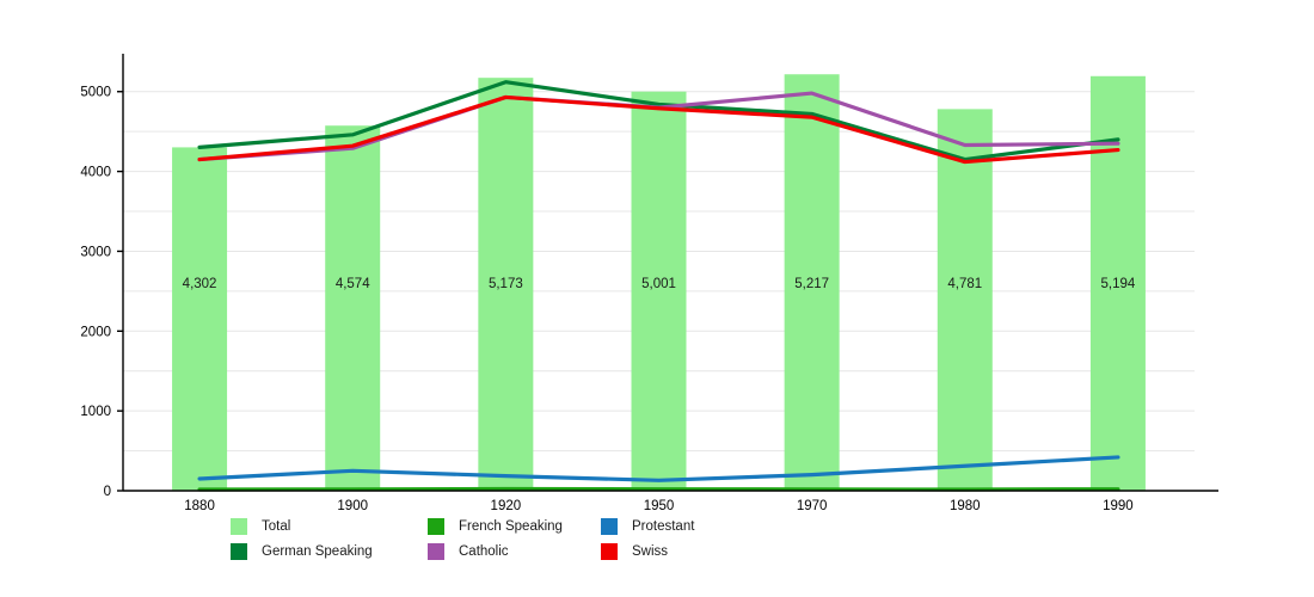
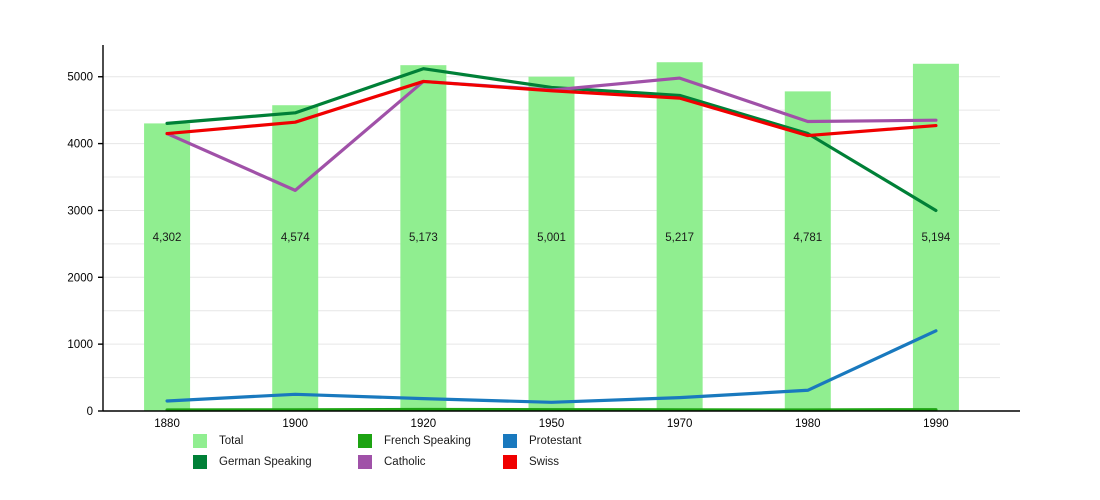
Catholic/1900: 4300 -> 3300
German Speaking/1990: 4400 -> 3000
Protestant/1990: 400 -> 1200
